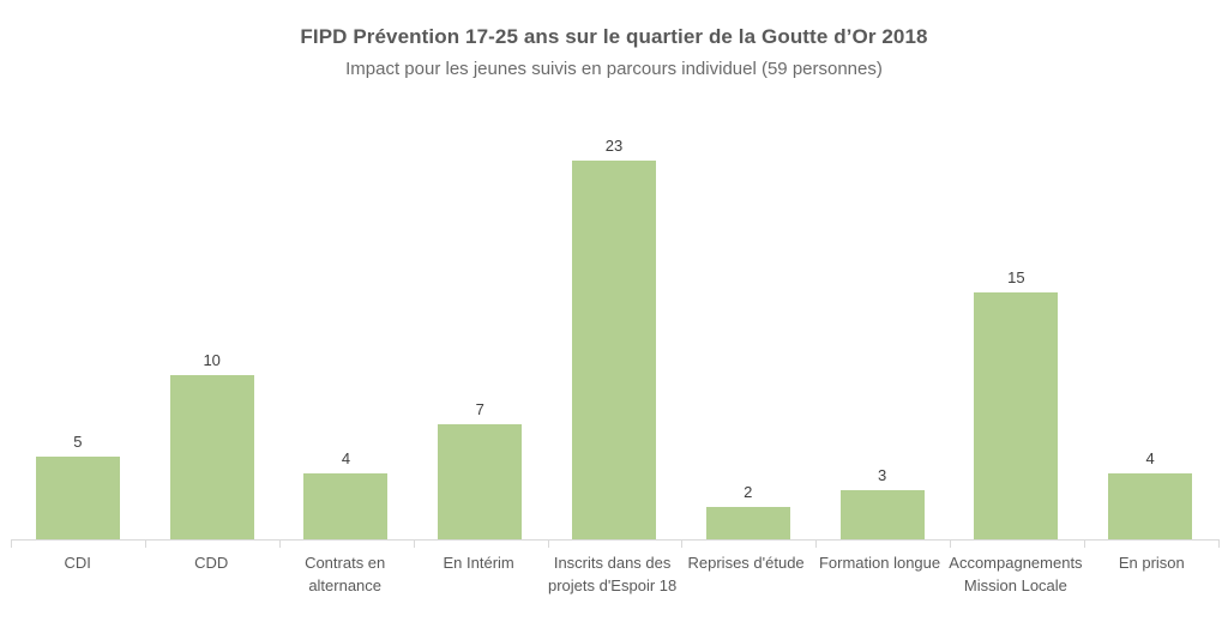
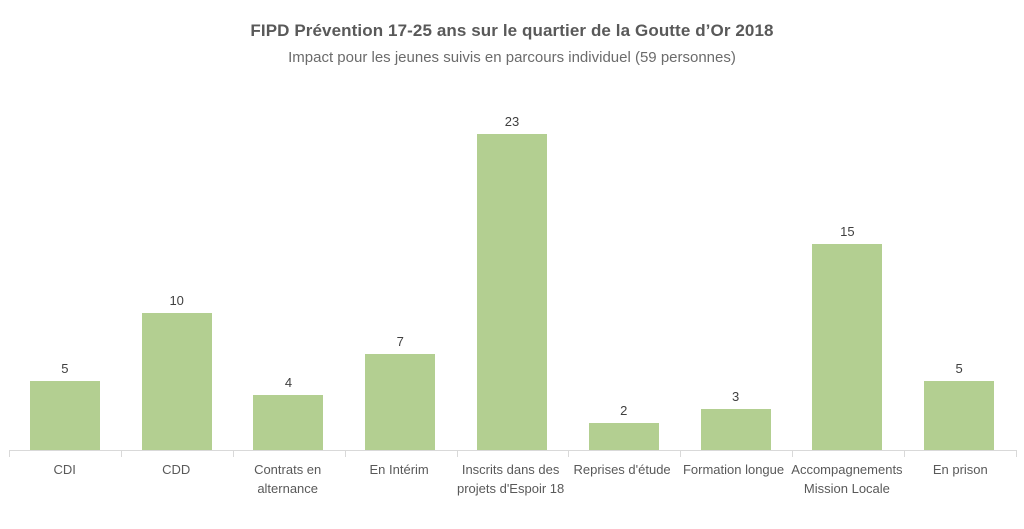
En prison: 4 -> 5
